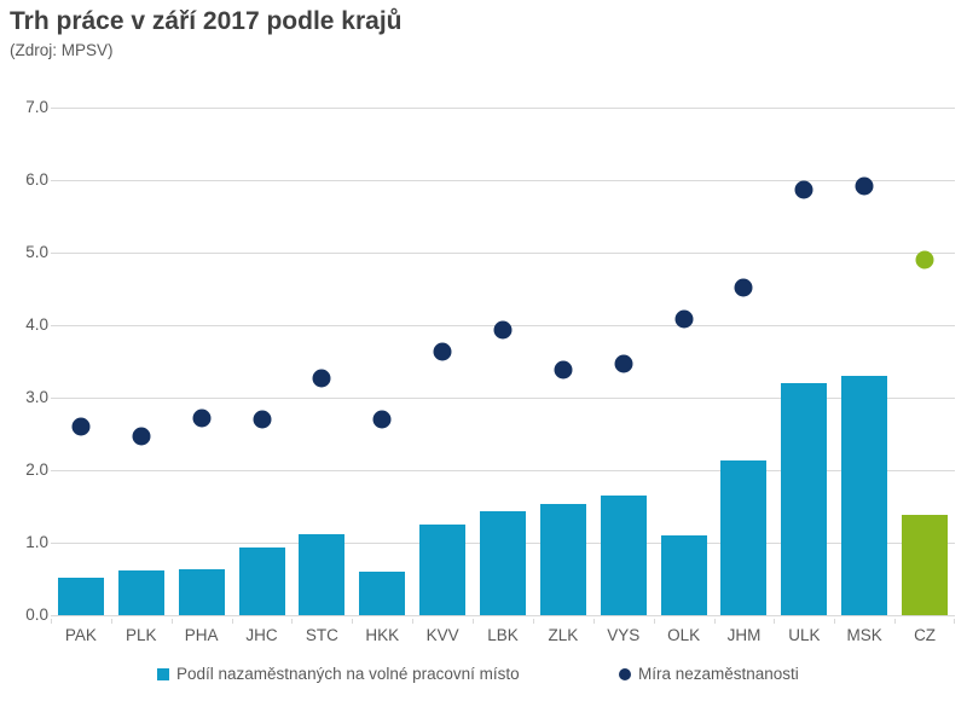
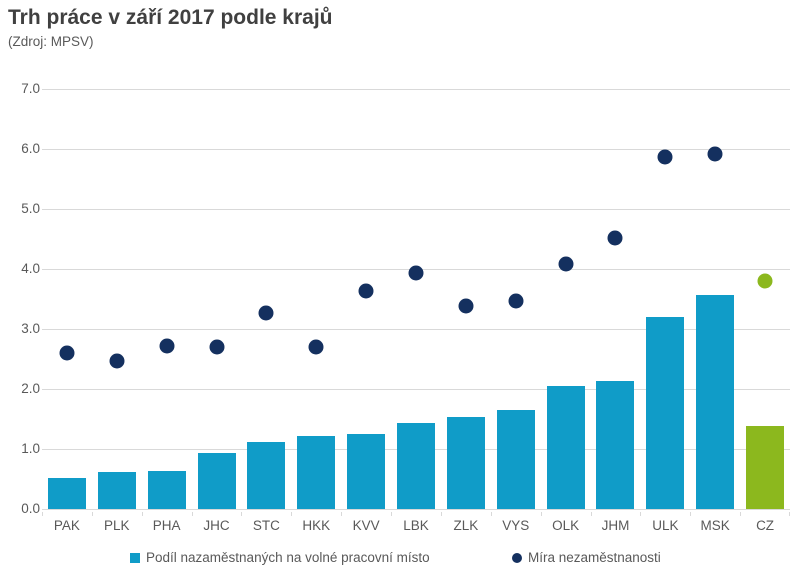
Podíl nazaměstnaných na volné pracovní místo/HKK: 0.6 -> 1.2
Podíl nazaměstnaných na volné pracovní místo/OLK: 1.1 -> 2.0
Podíl nazaměstnaných na volné pracovní místo/MSK: 3.3 -> 3.6
Míra nezaměstnanosti/CZ: 4.9 -> 3.8
